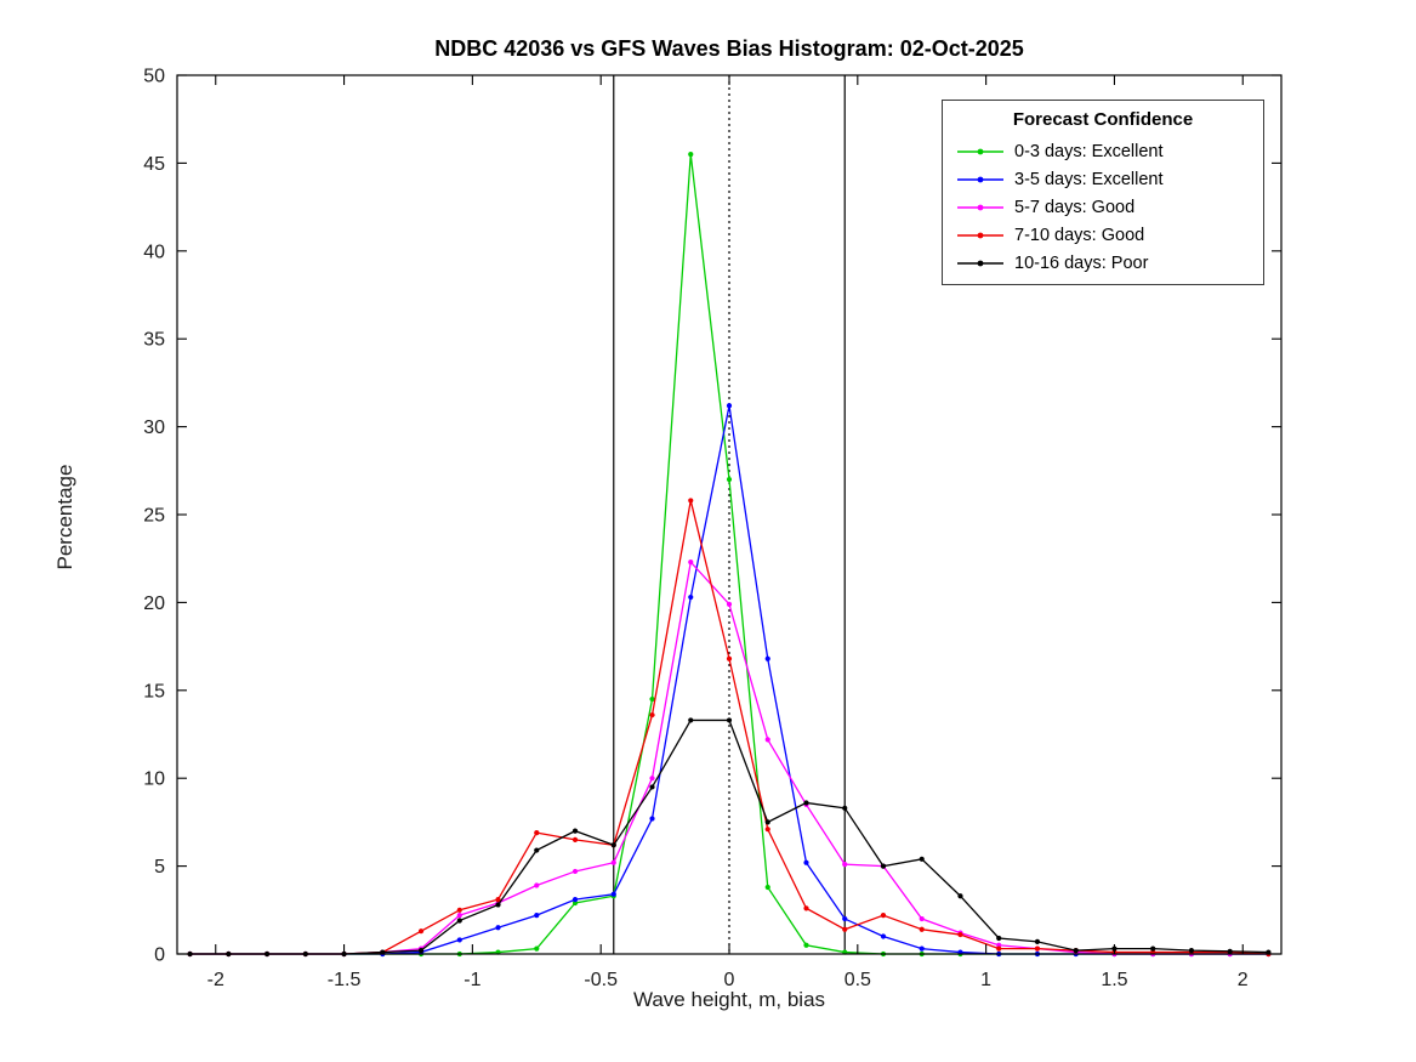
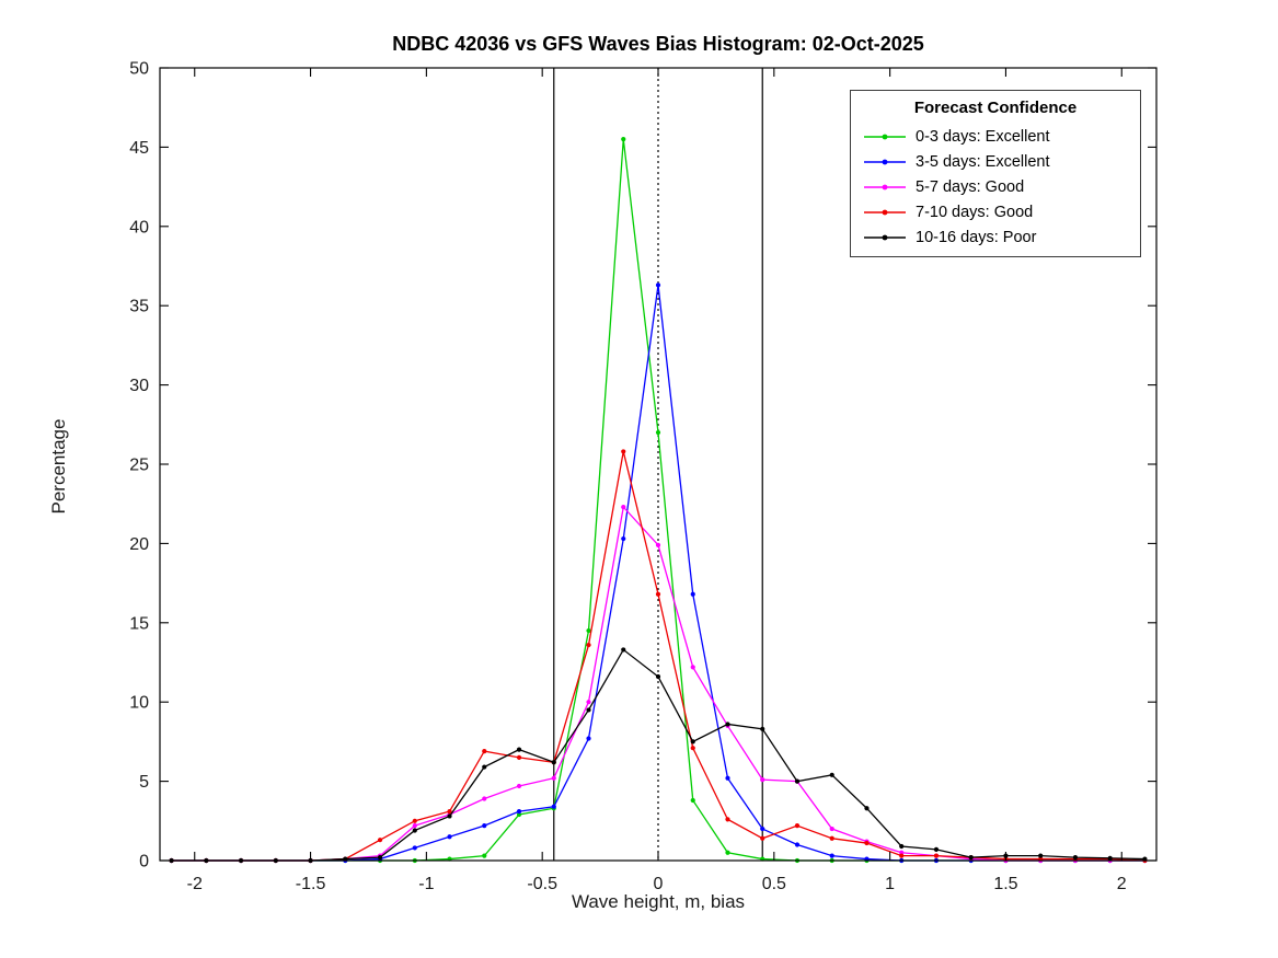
3-5 days: Excellent/0: 31.2 -> 36.3
10-16 days: Poor/0: 13.3 -> 11.6
